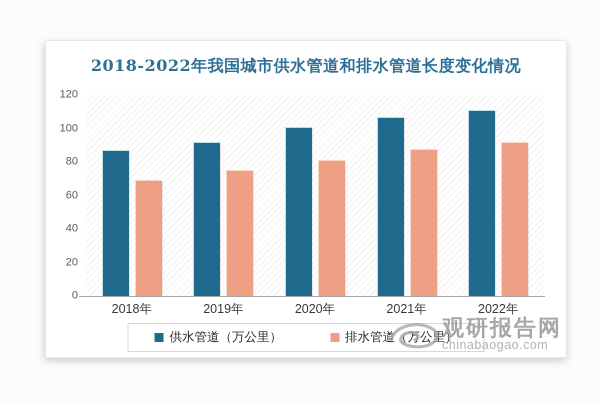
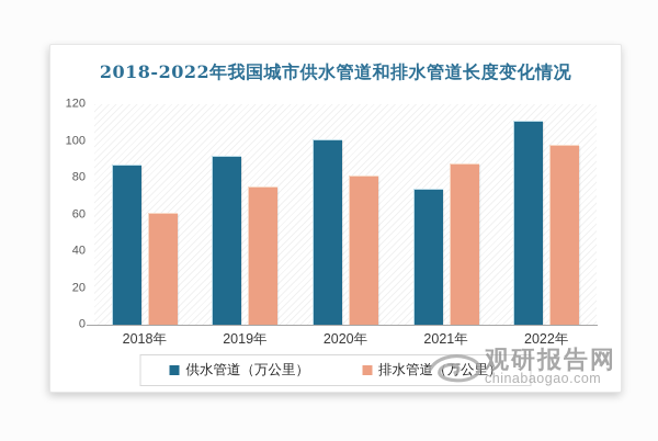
排水管道（万公里）/2018年: 69 -> 61
供水管道（万公里）/2021年: 107 -> 74
排水管道（万公里）/2022年: 92 -> 98
